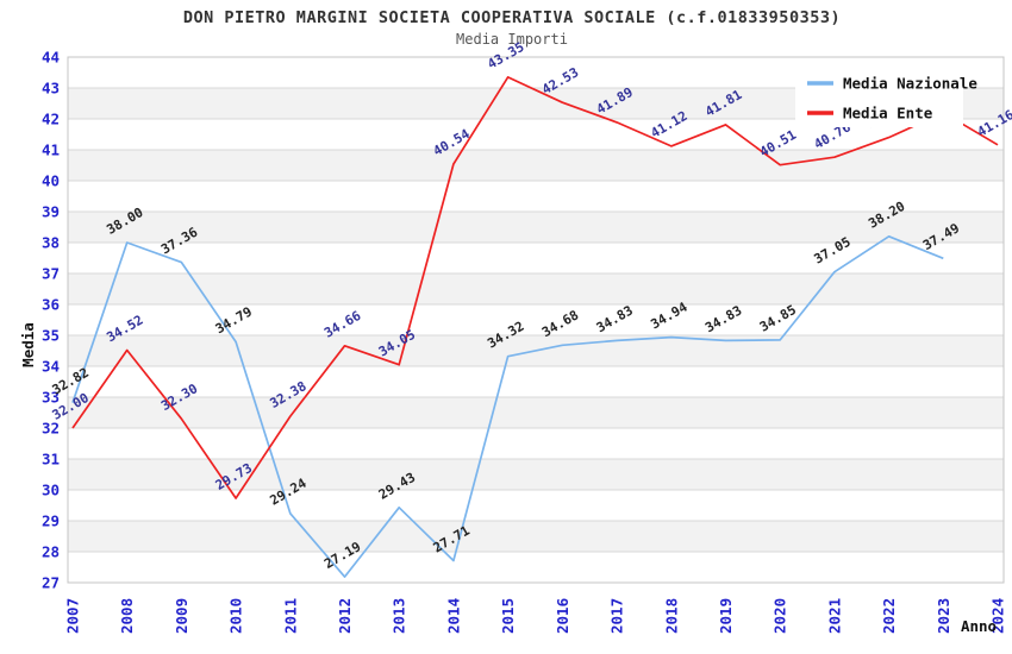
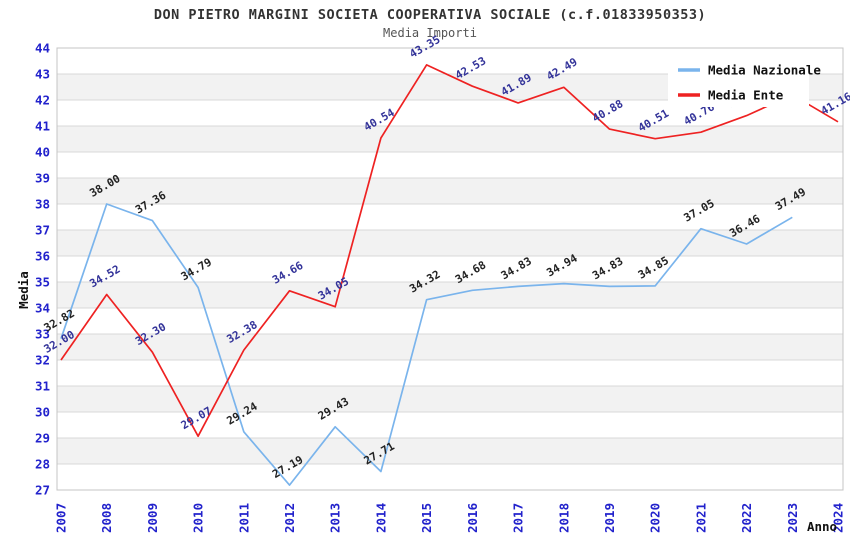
Media Ente/2010: 29.73 -> 29.07
Media Ente/2018: 41.12 -> 42.49
Media Ente/2019: 41.81 -> 40.88
Media Nazionale/2022: 38.20 -> 36.46
